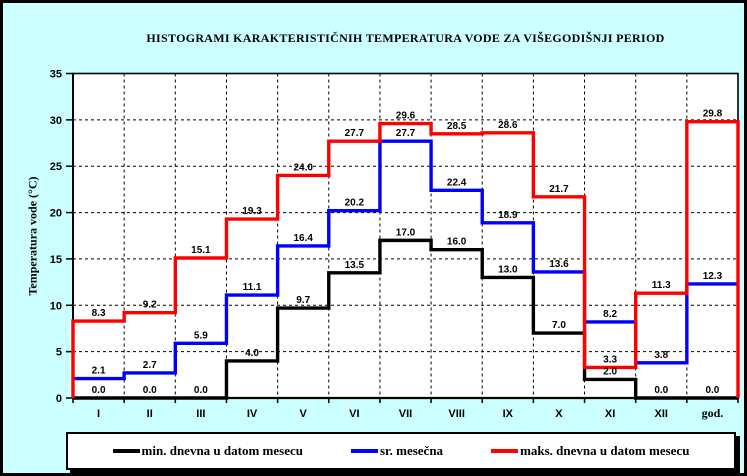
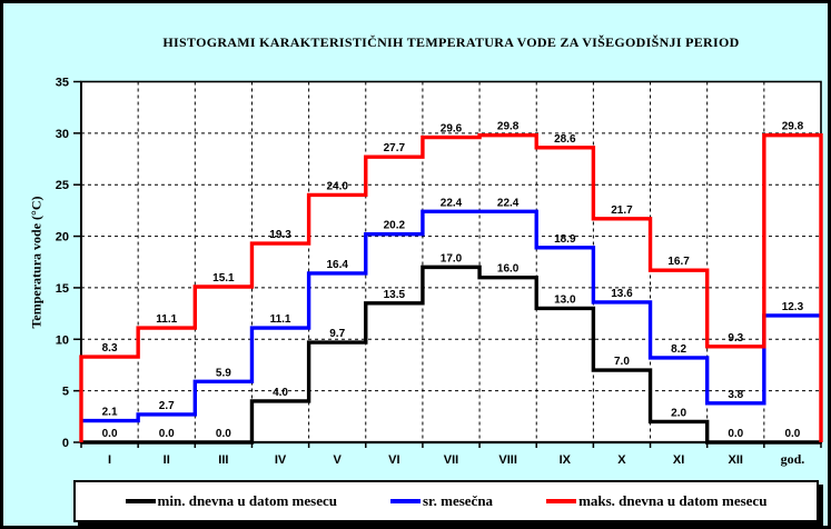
maks. dnevna u datom mesecu/II: 9.2 -> 11.1
sr. mesečna/VII: 27.7 -> 22.4
maks. dnevna u datom mesecu/VIII: 28.5 -> 29.8
maks. dnevna u datom mesecu/XI: 3.3 -> 16.7
maks. dnevna u datom mesecu/XII: 11.3 -> 9.3
